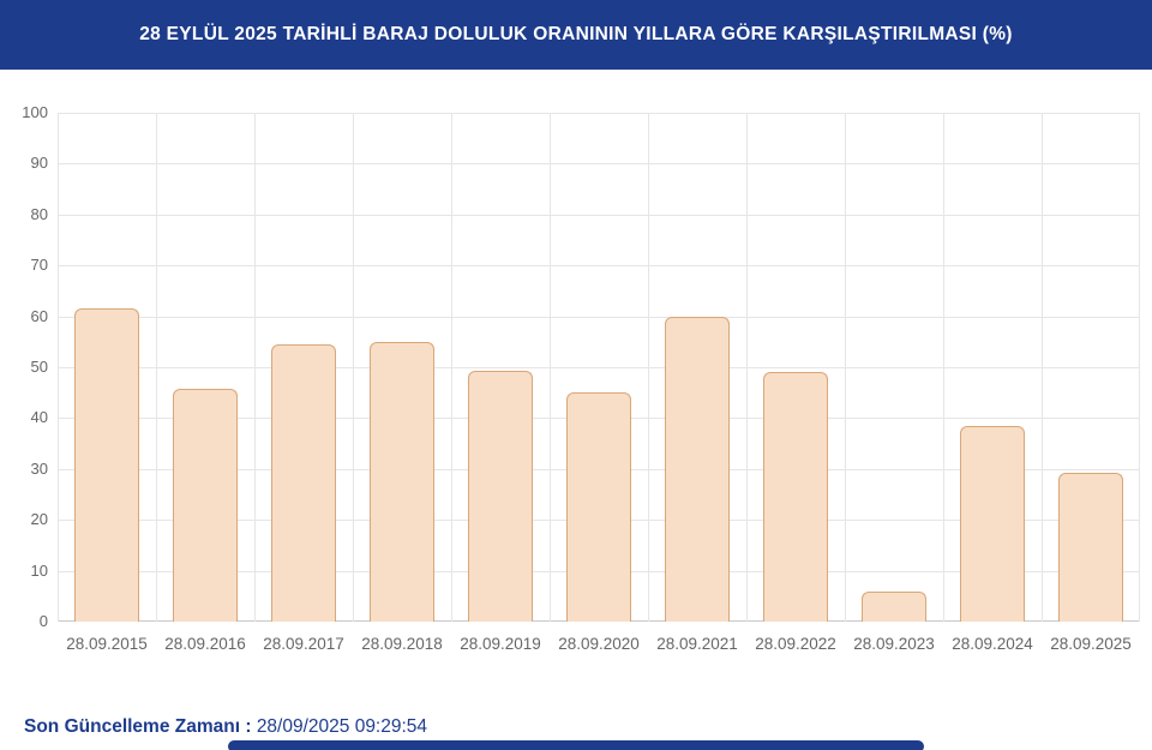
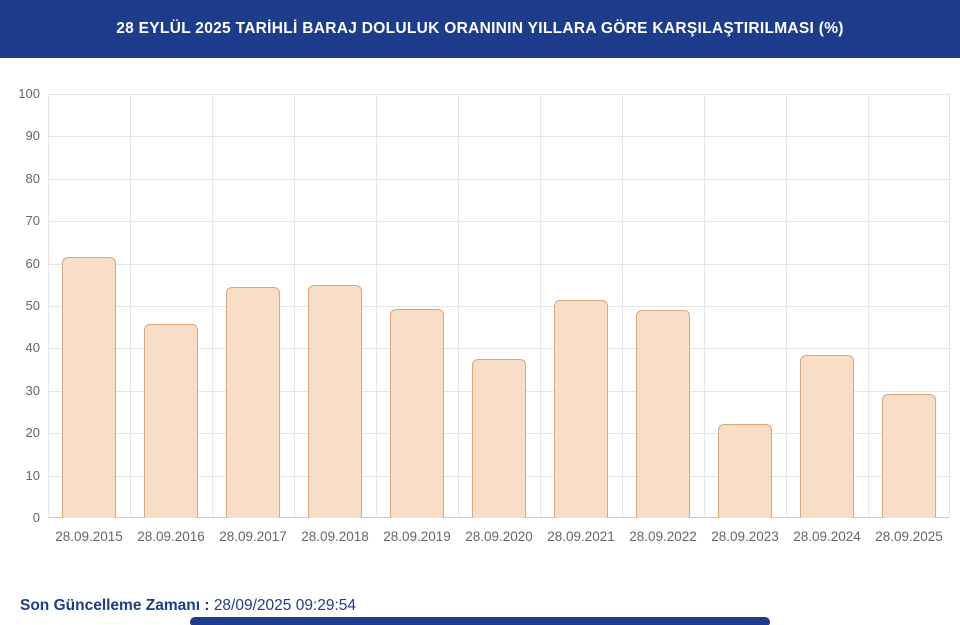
28.09.2020: 45 -> 38
28.09.2021: 60 -> 51
28.09.2023: 6 -> 22
